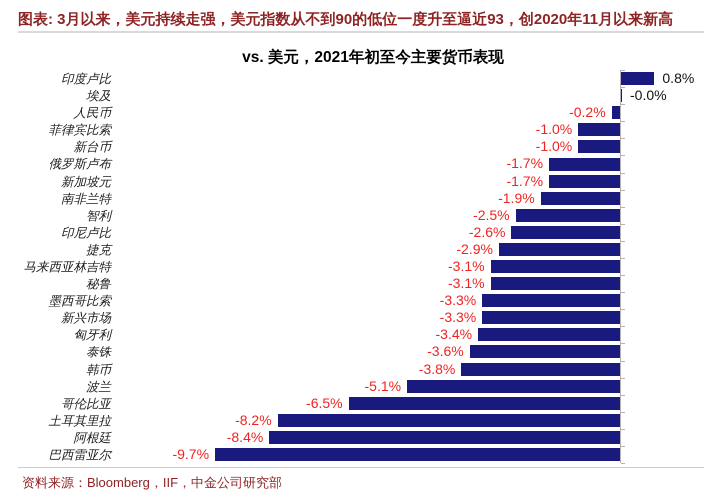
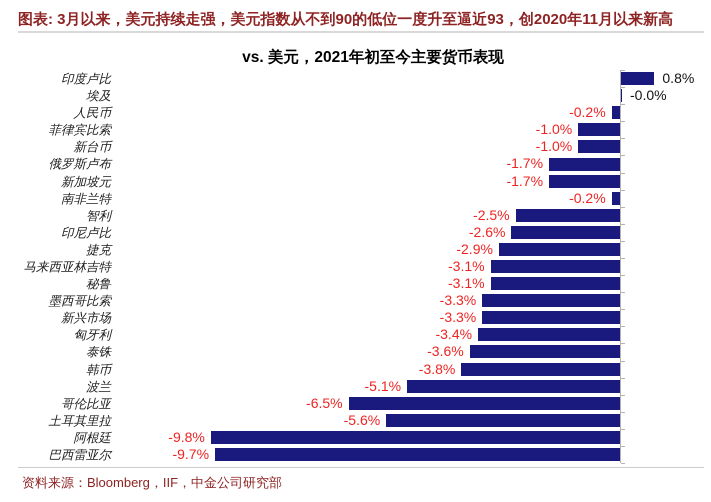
南非兰特: -1.9% -> -0.2%
土耳其里拉: -8.2% -> -5.6%
阿根廷: -8.4% -> -9.8%
